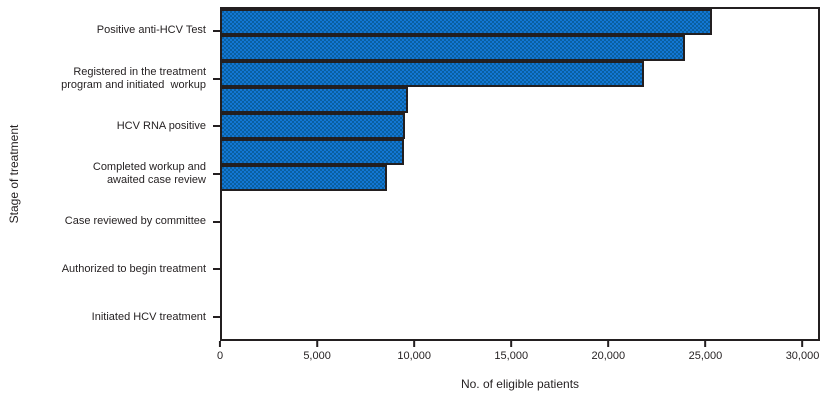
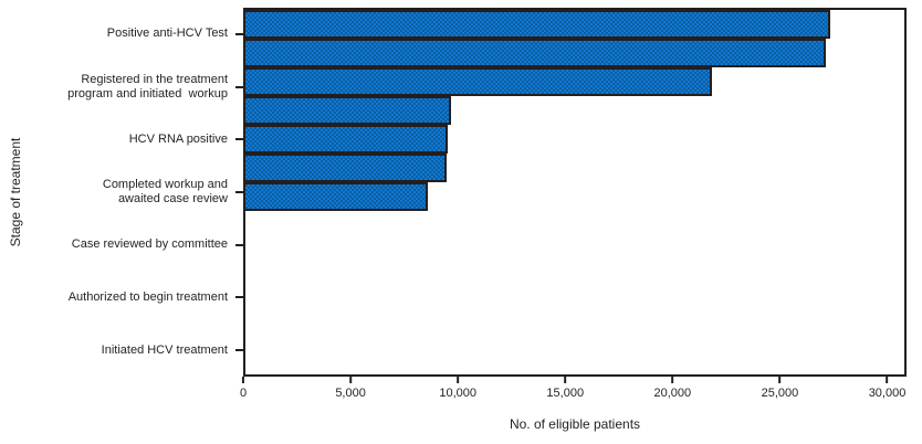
Positive anti-HCV Test: 25400 -> 27400
Registered in the treatment program and initiated workup: 24000 -> 27200
